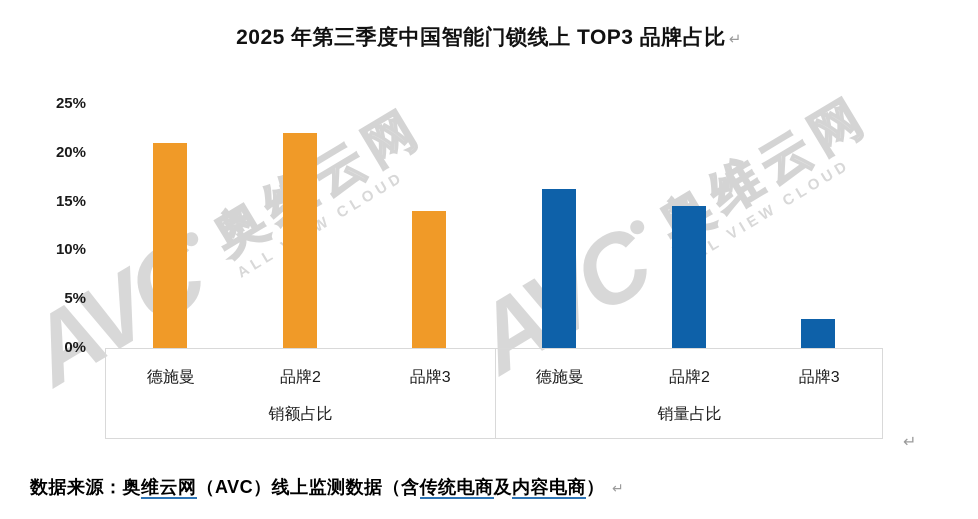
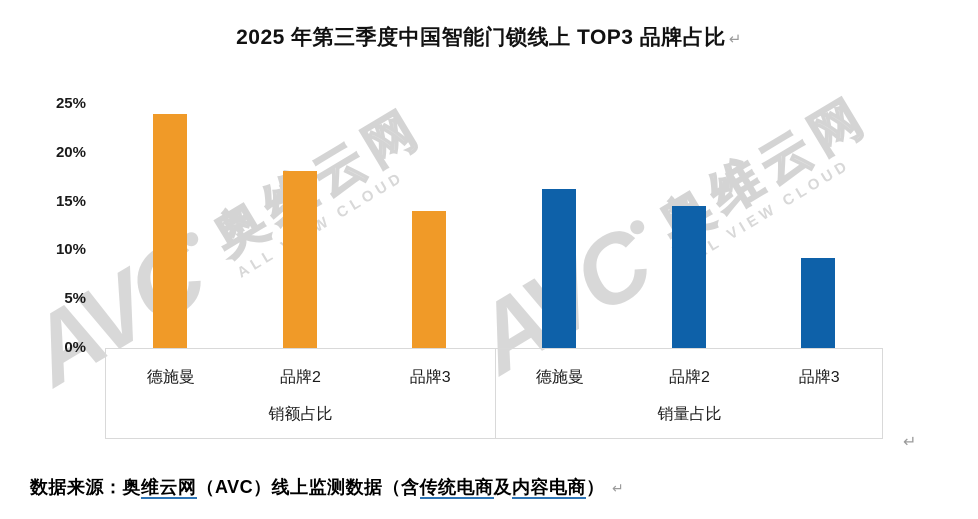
销额占比/德施曼: 21% -> 24%
销额占比/品牌2: 22% -> 18%
销量占比/品牌3: 3% -> 9%
